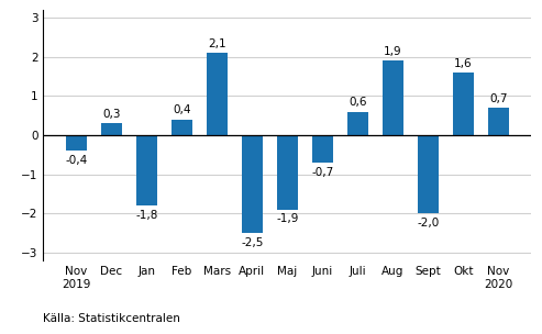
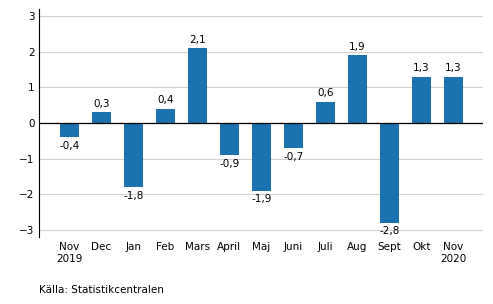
April: -2,5 -> -0,9
Sept: -2,0 -> -2,8
Okt: 1,6 -> 1,3
Nov 2020: 0,7 -> 1,3
